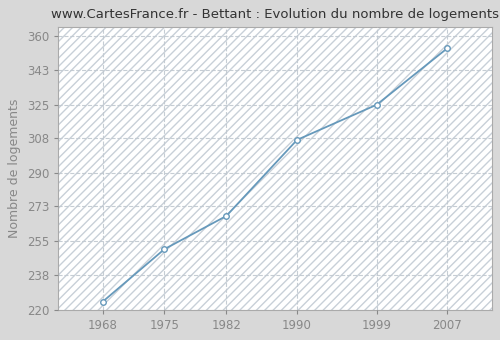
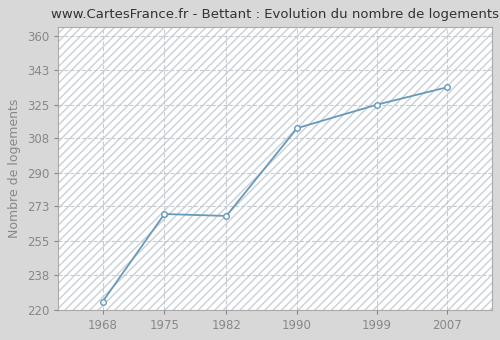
1975: 251 -> 269
1990: 307 -> 313
2007: 354 -> 334
